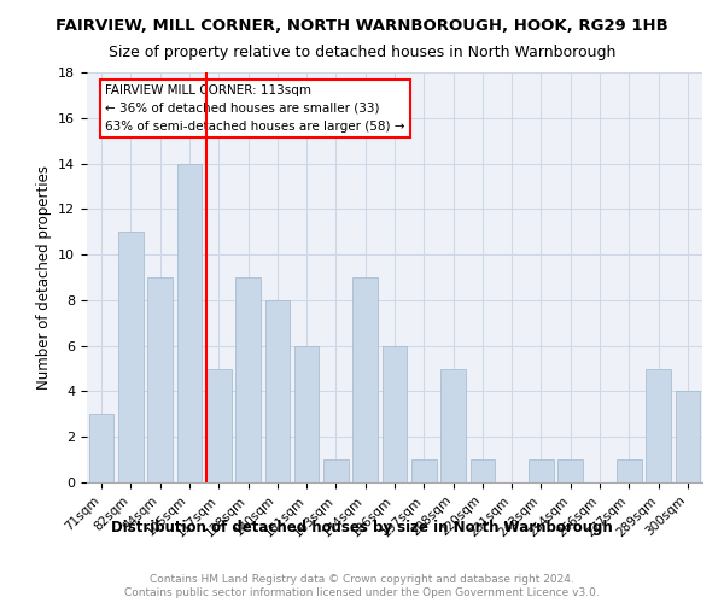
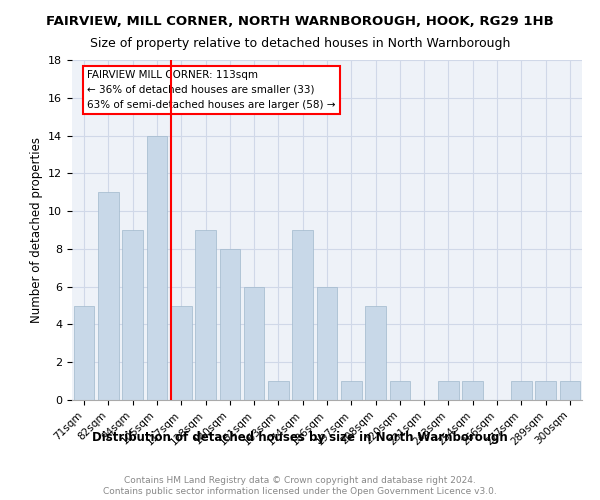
71sqm: 3 -> 5
289sqm: 5 -> 1
300sqm: 4 -> 1
